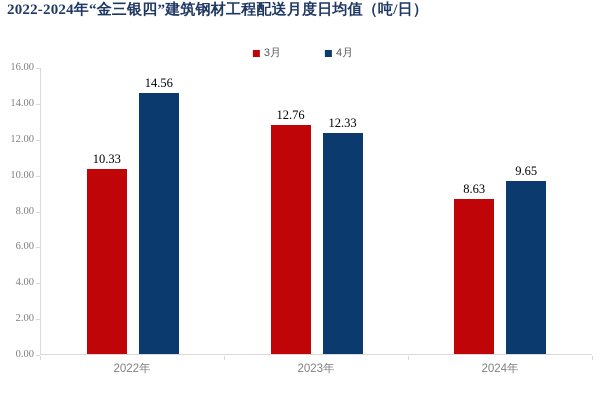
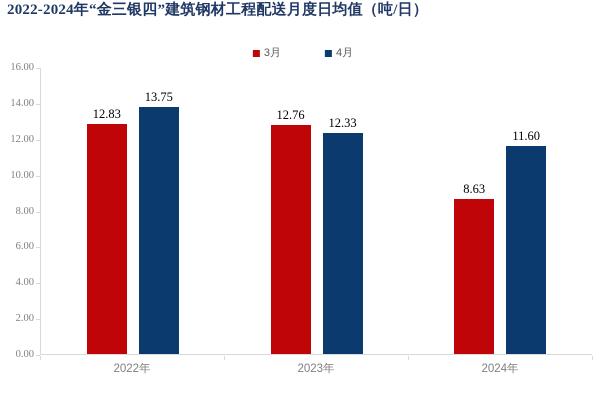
3月/2022年: 10.33 -> 12.83
4月/2022年: 14.56 -> 13.75
4月/2024年: 9.65 -> 11.60
